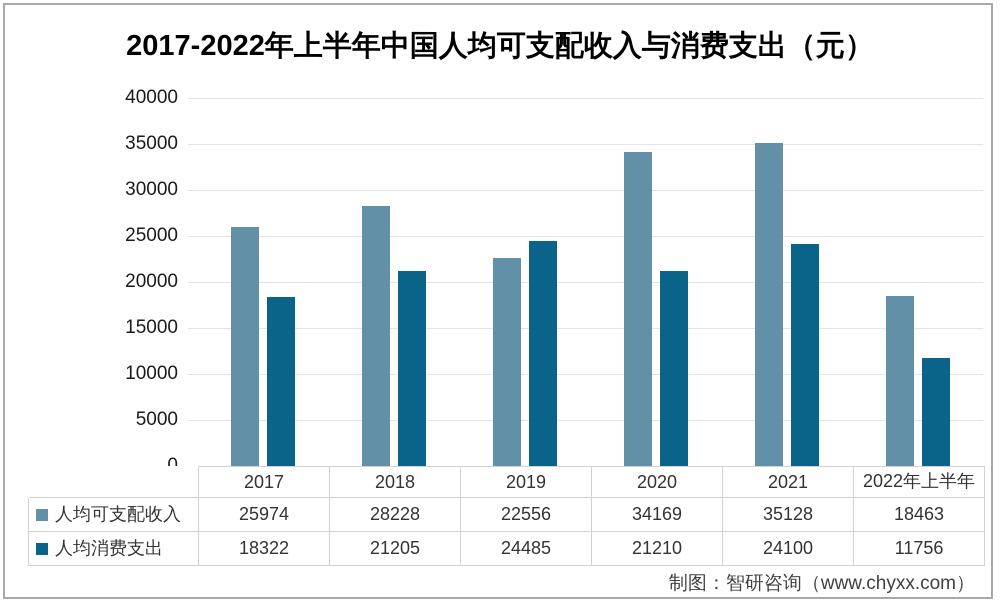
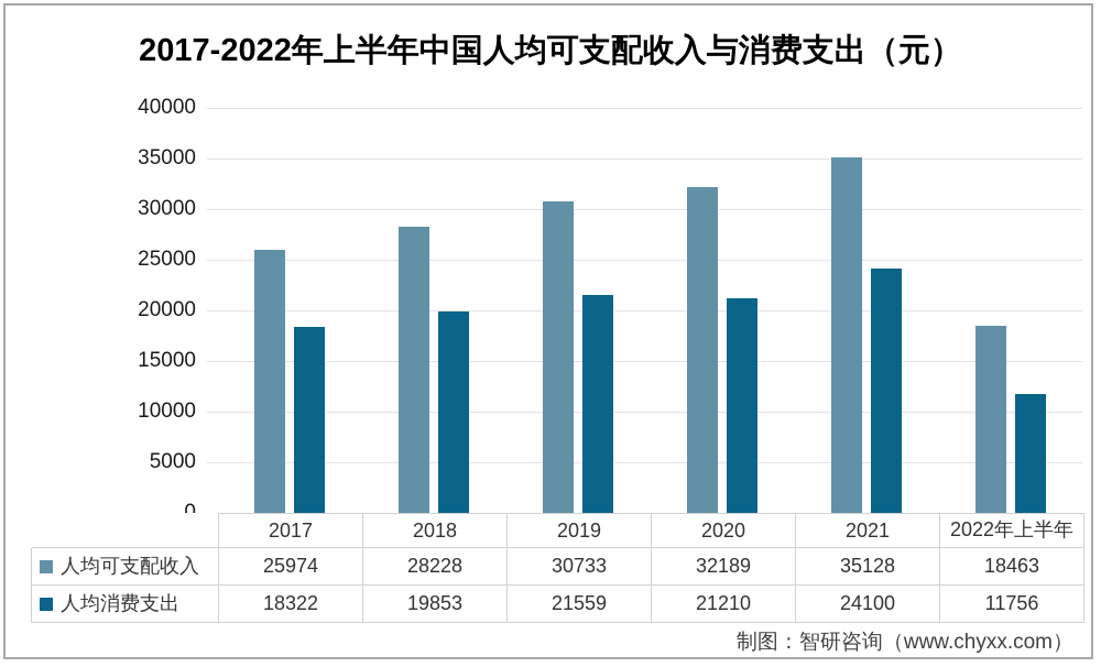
人均消费支出/2018: 21205 -> 19853
人均可支配收入/2019: 22556 -> 30733
人均消费支出/2019: 24485 -> 21559
人均可支配收入/2020: 34169 -> 32189
